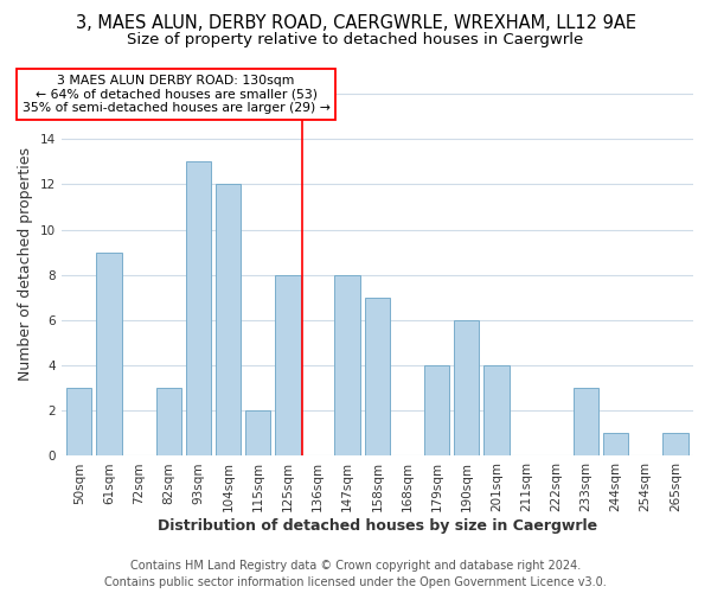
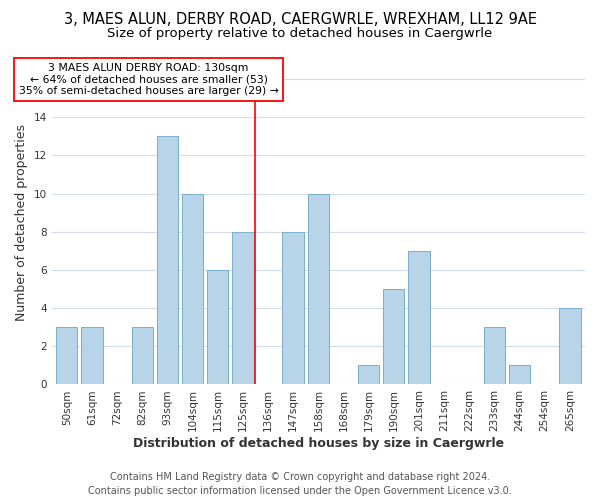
61sqm: 9 -> 3
104sqm: 12 -> 10
115sqm: 2 -> 6
158sqm: 7 -> 10
179sqm: 4 -> 1
190sqm: 6 -> 5
201sqm: 4 -> 7
265sqm: 1 -> 4
